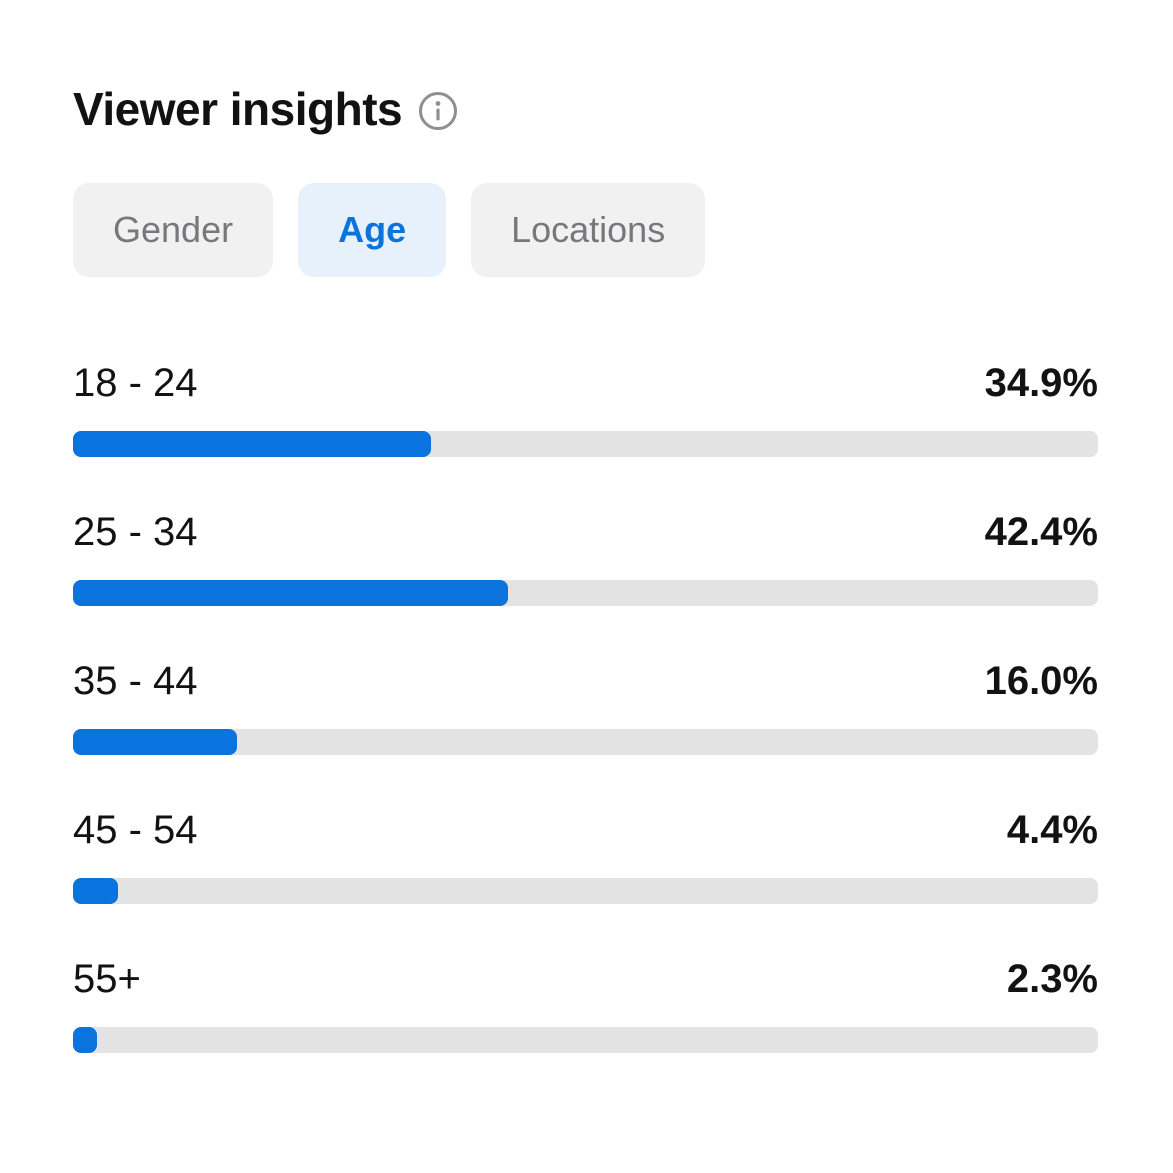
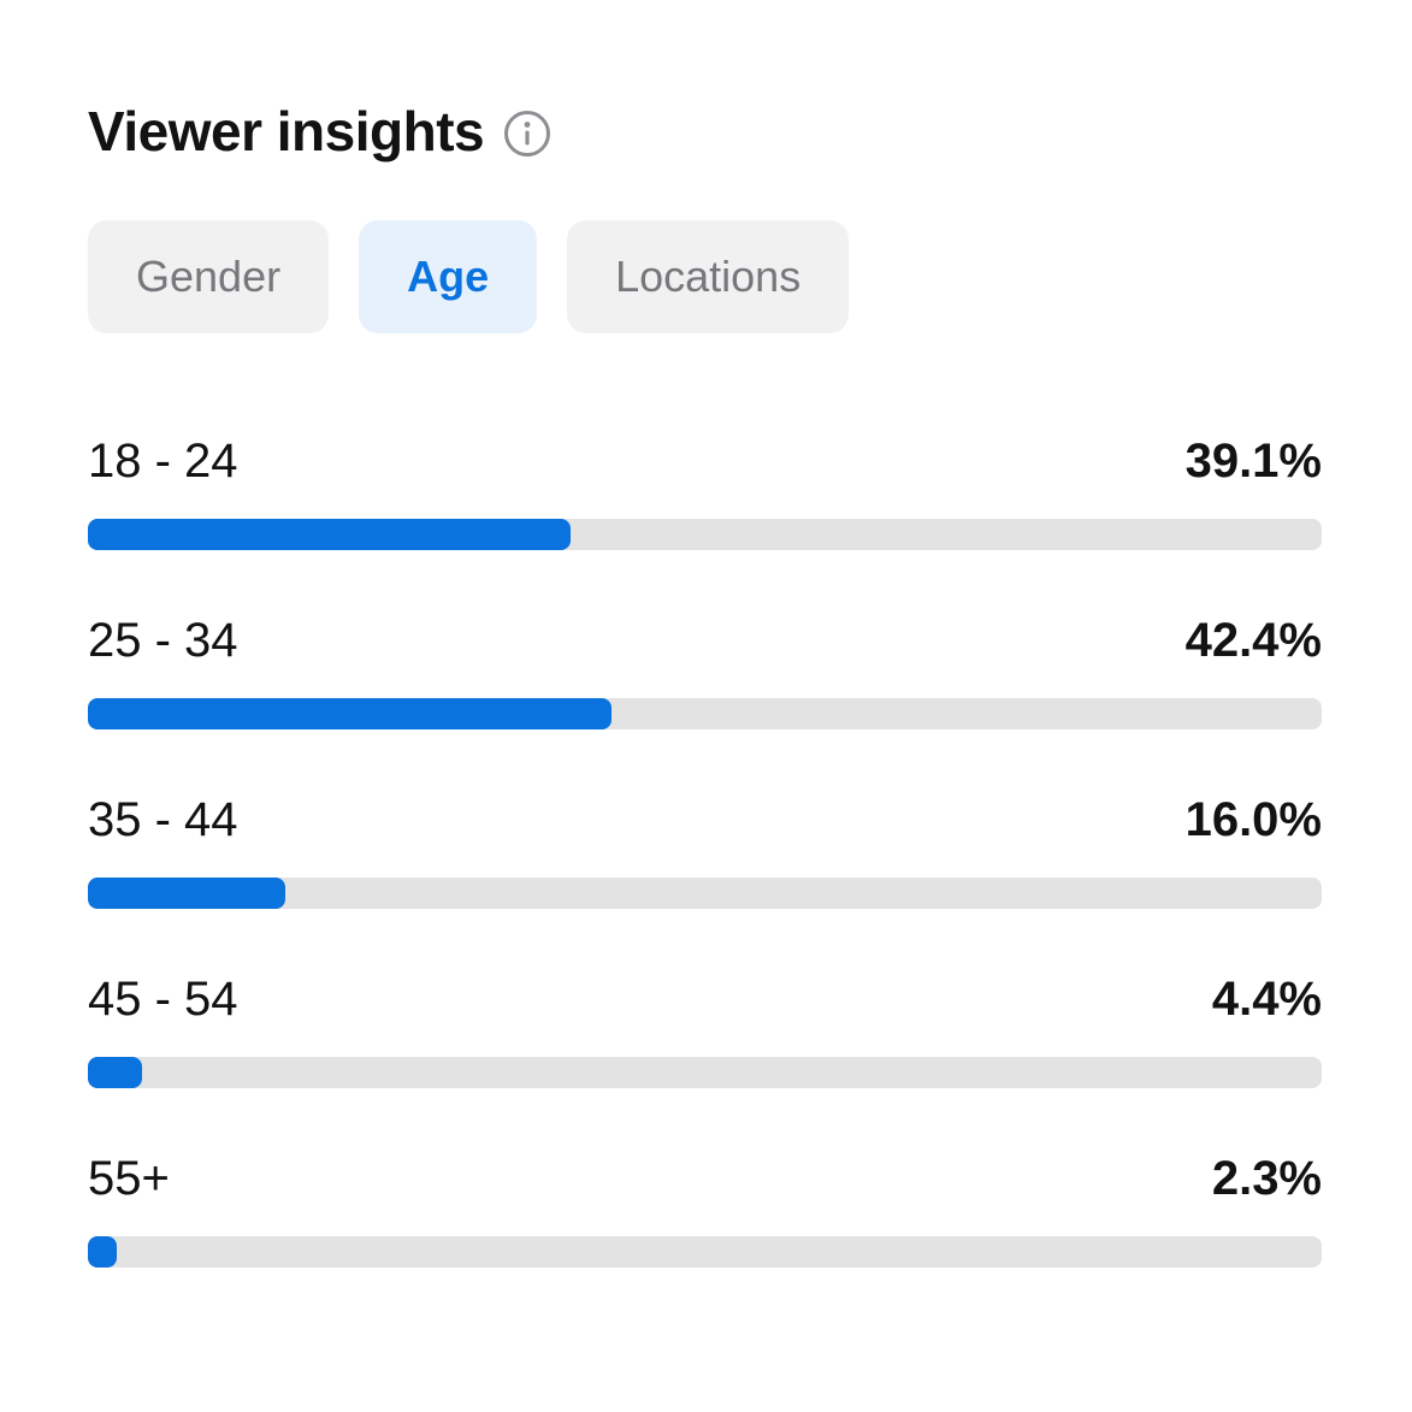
18 - 24: 34.9% -> 39.1%
